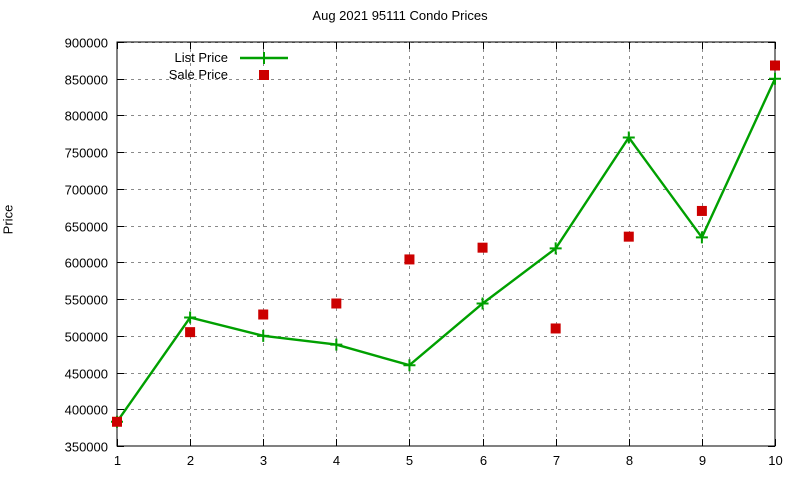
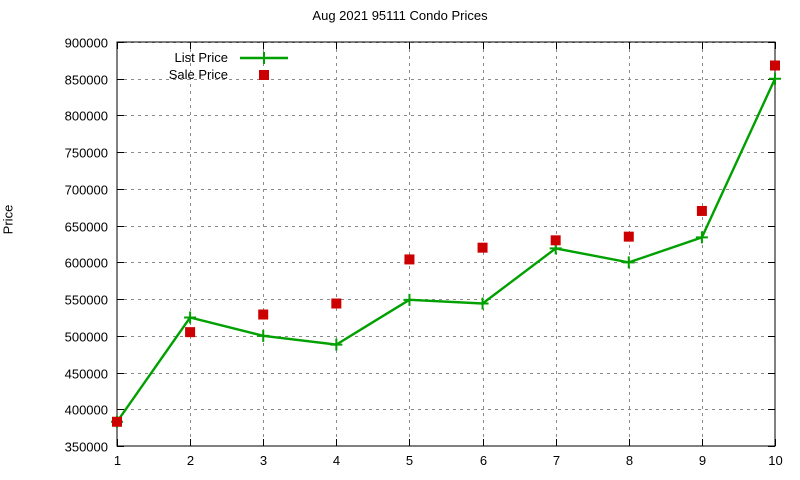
List Price/5: 460000 -> 550000
Sale Price/7: 510000 -> 630000
List Price/8: 770000 -> 600000
